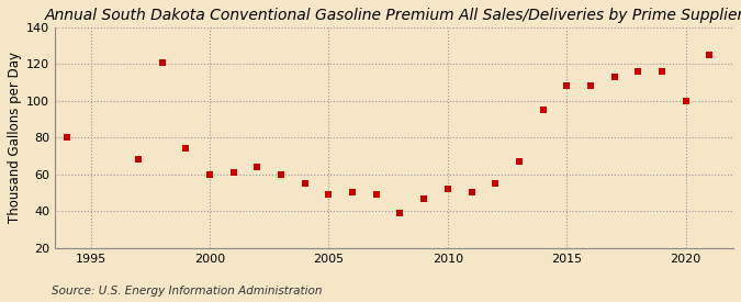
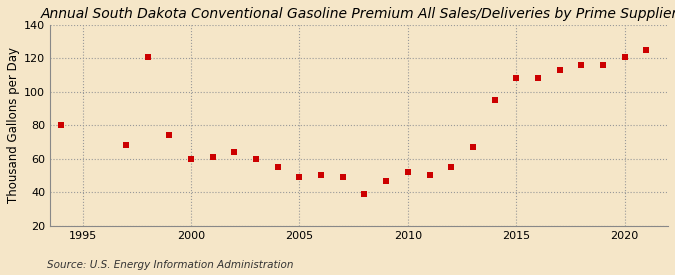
2020: 100 -> 121
